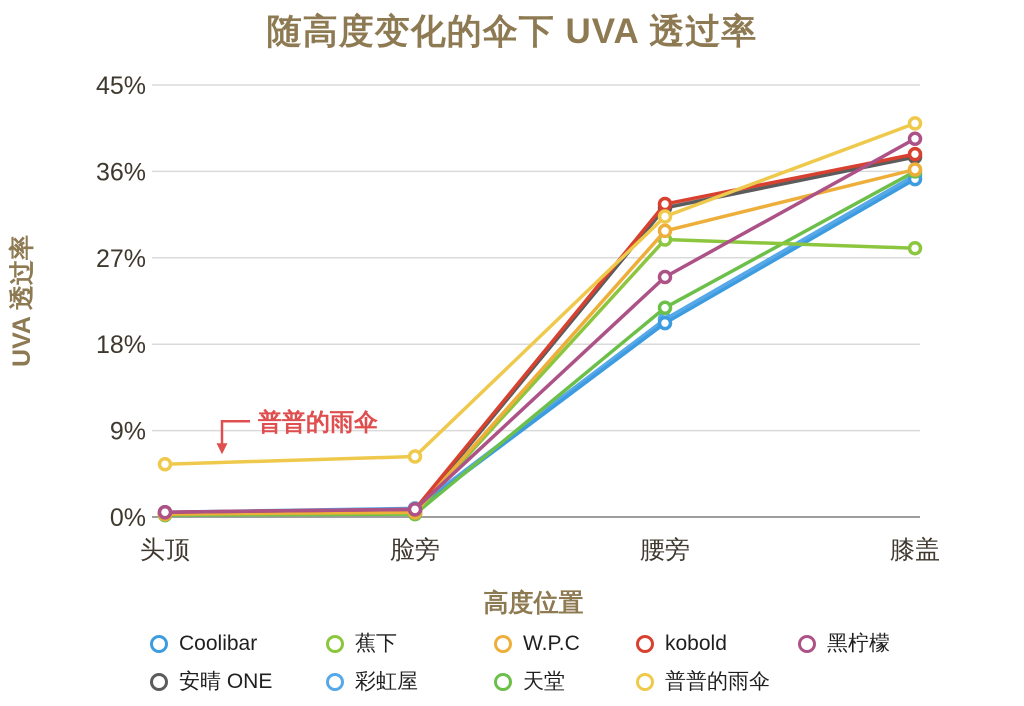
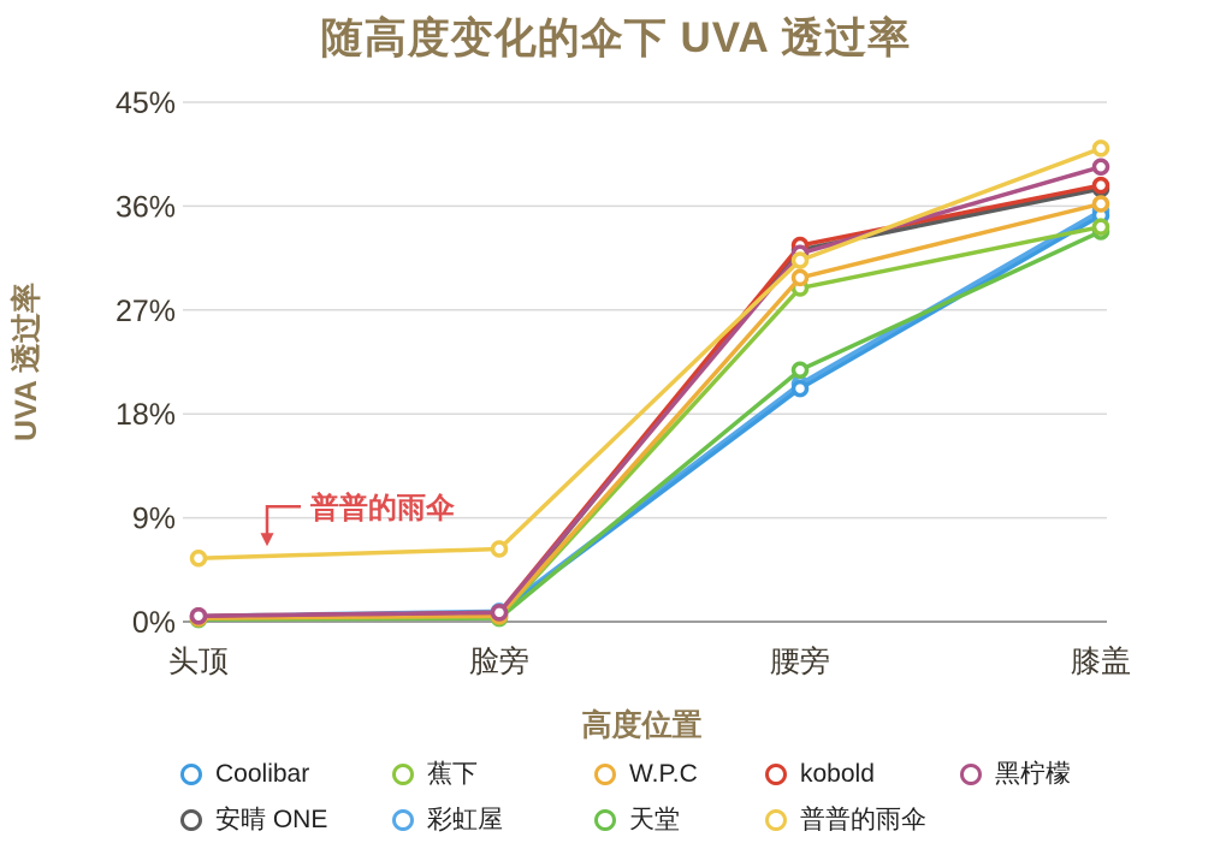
黑柠檬/腰旁: 25% -> 32%
蕉下/膝盖: 28% -> 34%
天堂/膝盖: 36% -> 34%
